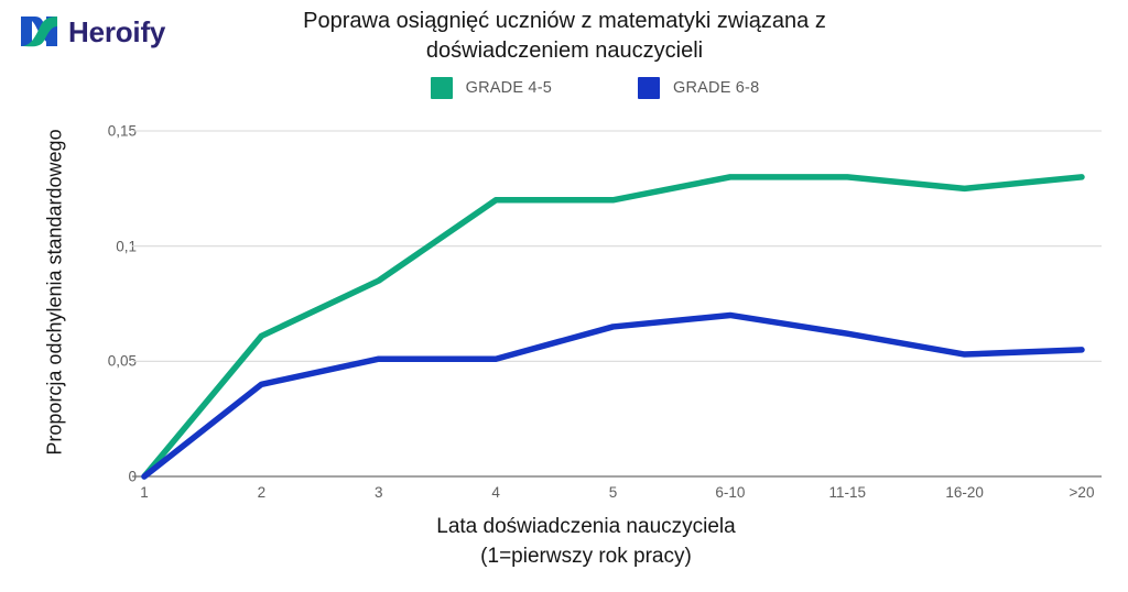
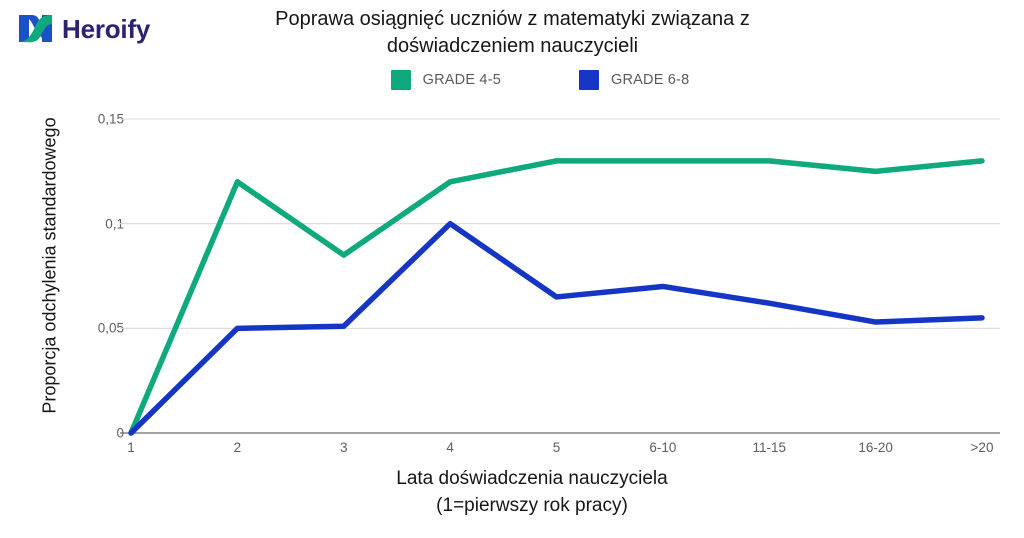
GRADE 4-5/2: 0,06 -> 0,12
GRADE 6-8/2: 0,04 -> 0,05
GRADE 6-8/4: 0,05 -> 0,10
GRADE 4-5/5: 0,12 -> 0,13
